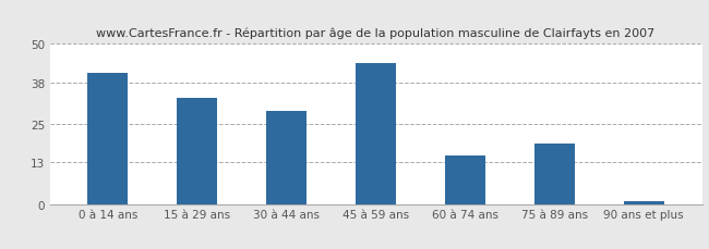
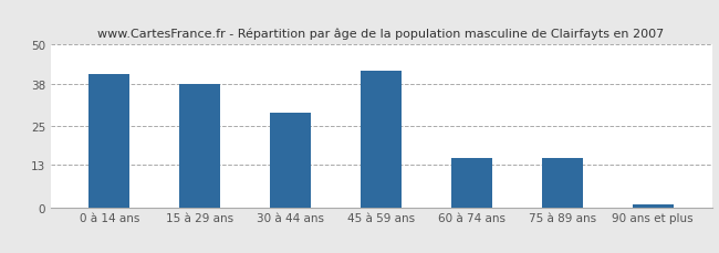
15 à 29 ans: 33 -> 38
45 à 59 ans: 44 -> 42
75 à 89 ans: 19 -> 15
